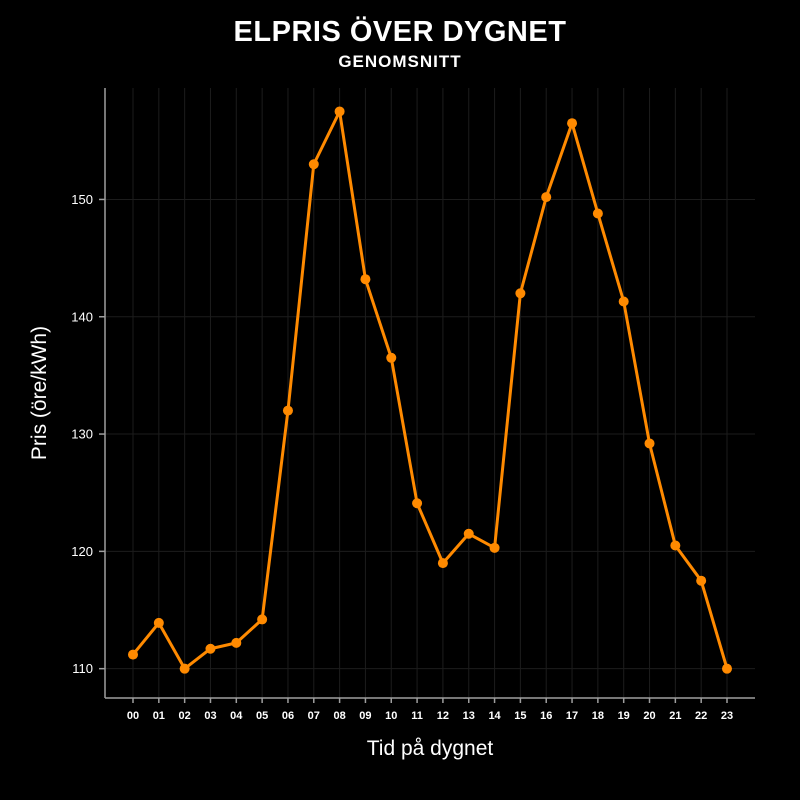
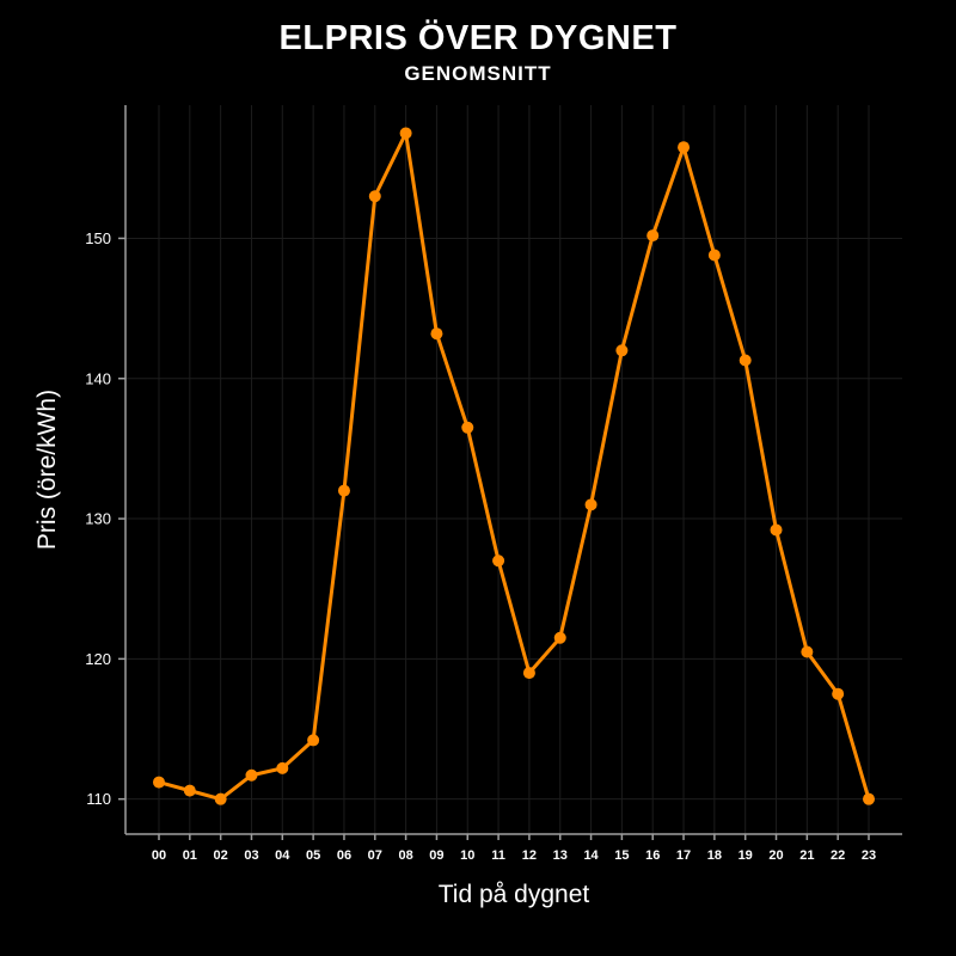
01: 113.9 -> 110.6
11: 124.1 -> 127.0
14: 120.3 -> 131.0
